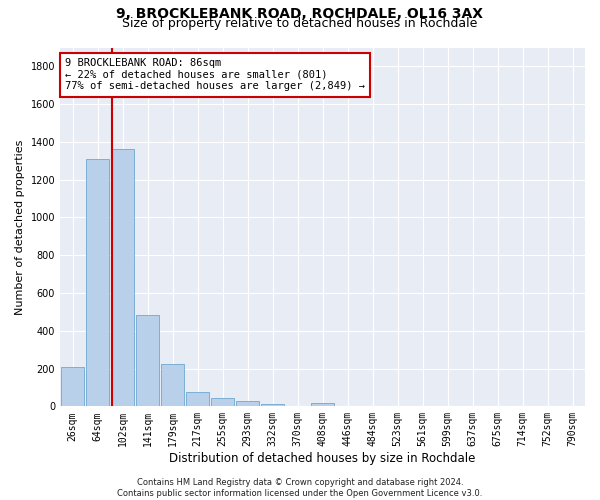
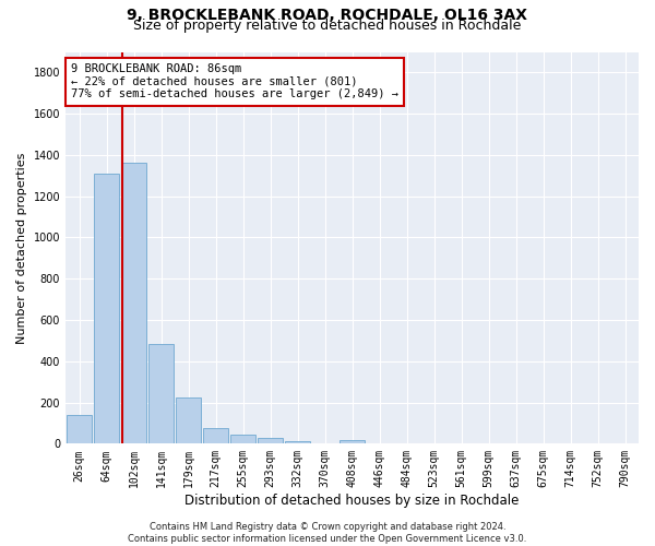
26sqm: 210 -> 140
